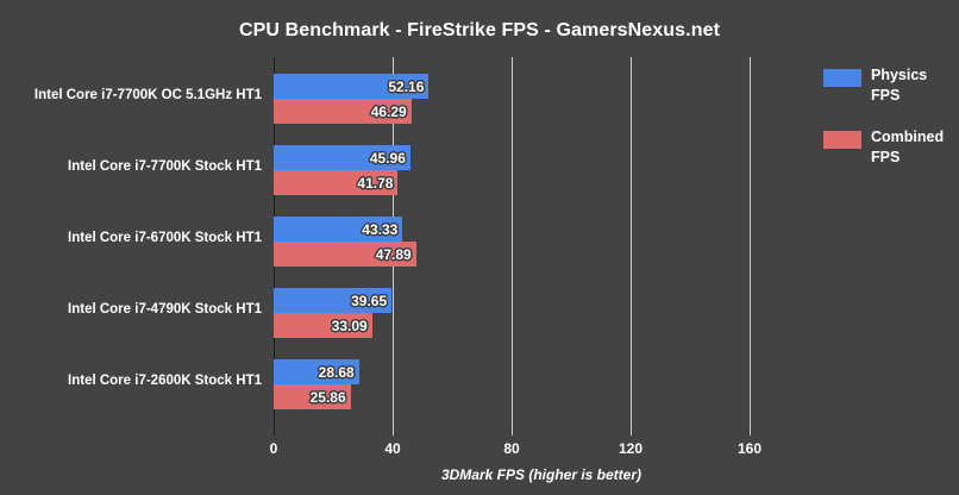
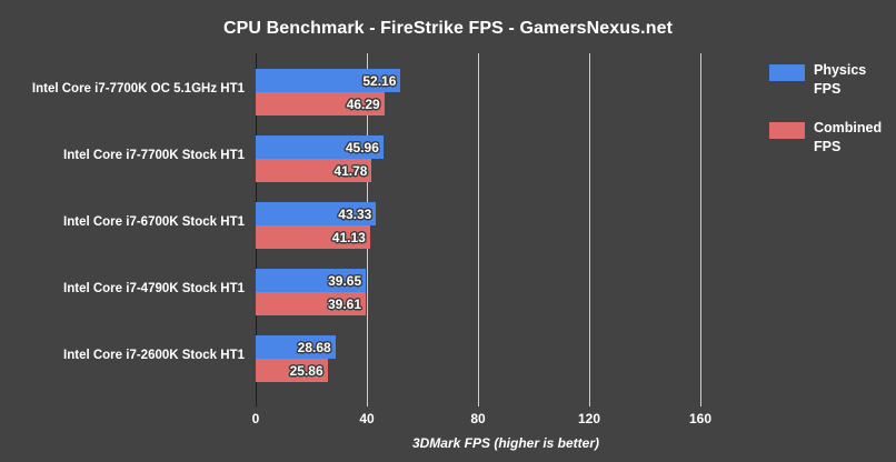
Combined FPS/Intel Core i7-6700K Stock HT1: 47.89 -> 41.13
Combined FPS/Intel Core i7-4790K Stock HT1: 33.09 -> 39.61
